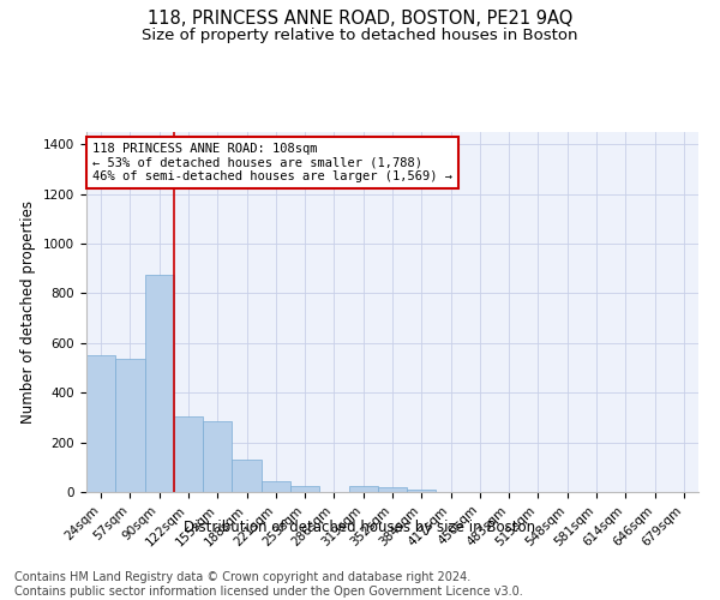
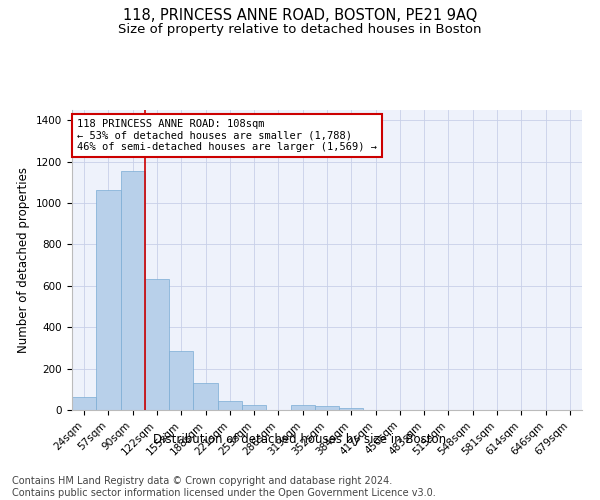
24sqm: 550 -> 65
57sqm: 535 -> 1065
90sqm: 875 -> 1155
122sqm: 305 -> 635
